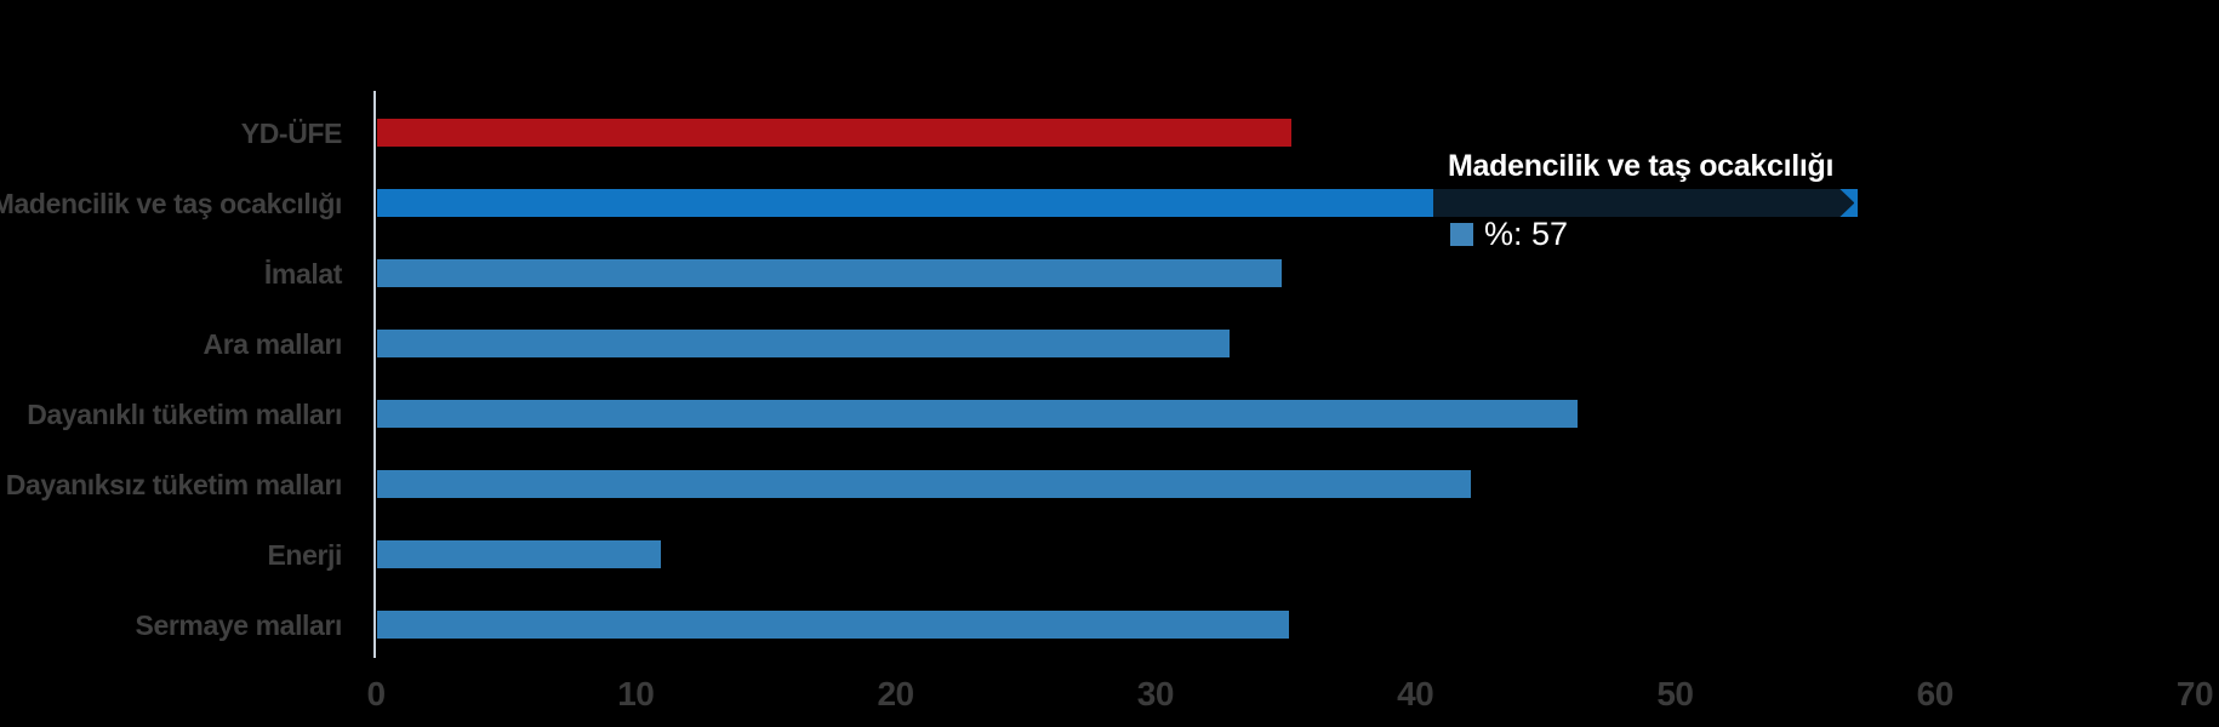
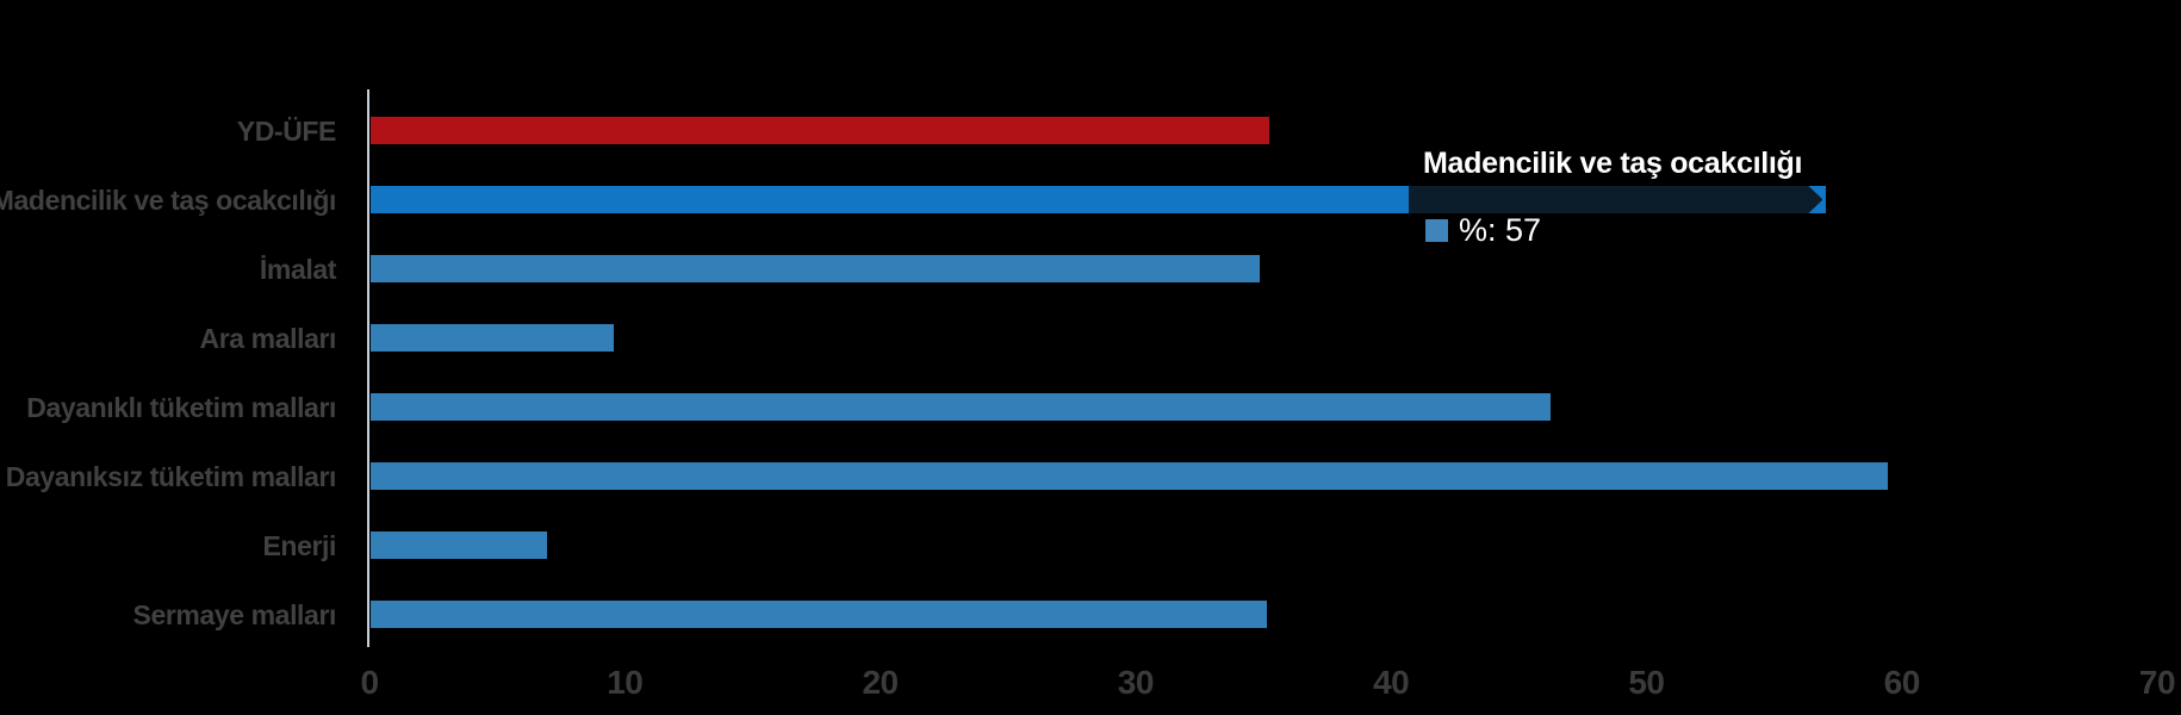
Ara malları: 32.8 -> 9.5
Dayanıksız tüketim malları: 42.1 -> 59.4
Enerji: 10.9 -> 6.9
